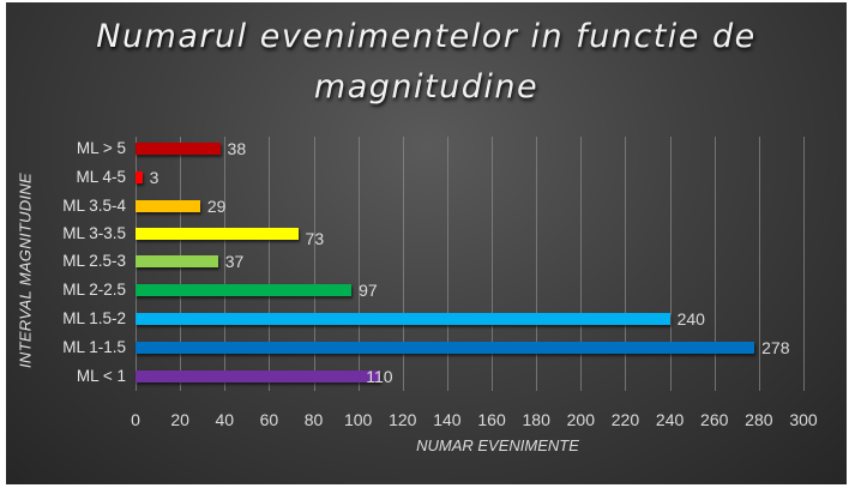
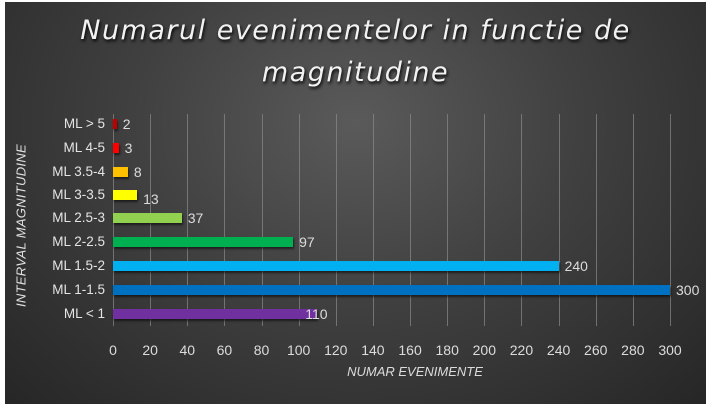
ML > 5: 38 -> 2
ML 3.5-4: 29 -> 8
ML 3-3.5: 73 -> 13
ML 1-1.5: 278 -> 300
